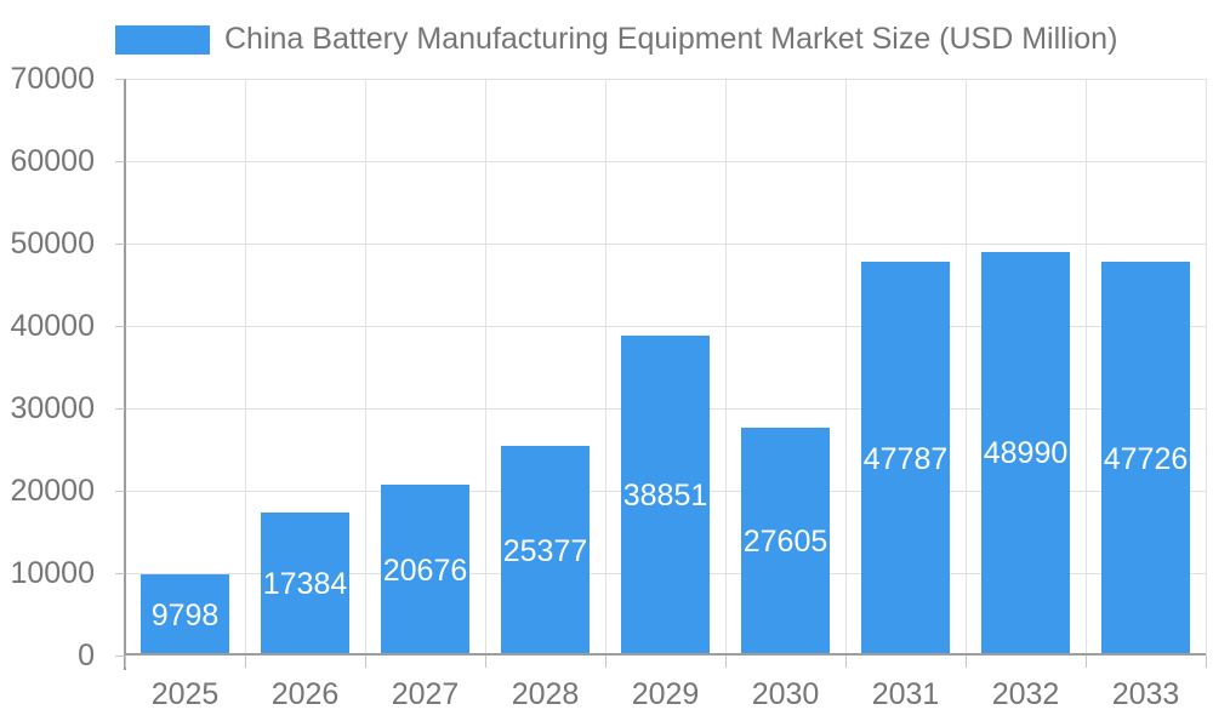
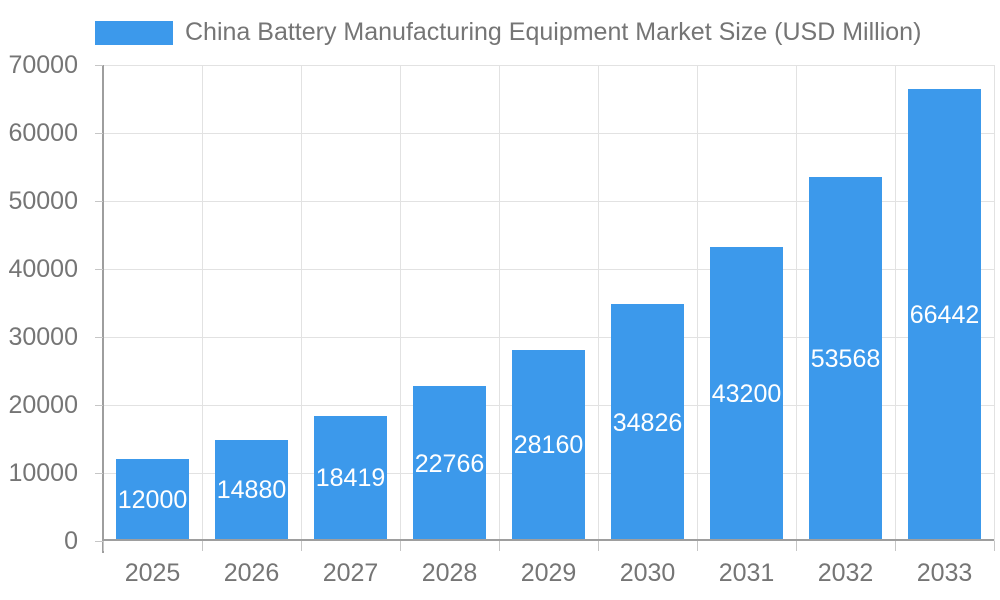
2025: 9798 -> 12000
2026: 17384 -> 14880
2027: 20676 -> 18419
2028: 25377 -> 22766
2029: 38851 -> 28160
2030: 27605 -> 34826
2031: 47787 -> 43200
2032: 48990 -> 53568
2033: 47726 -> 66442
